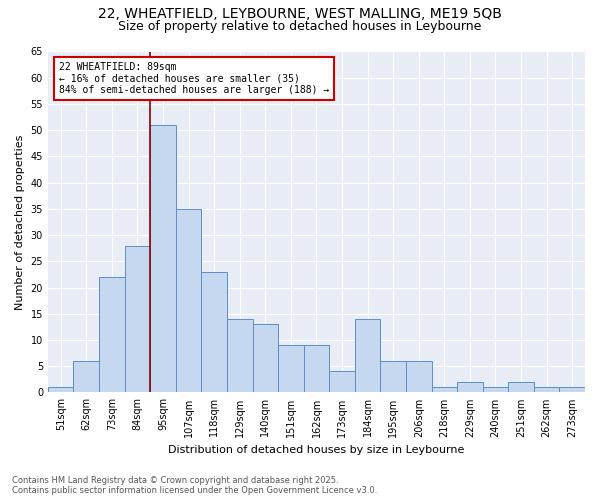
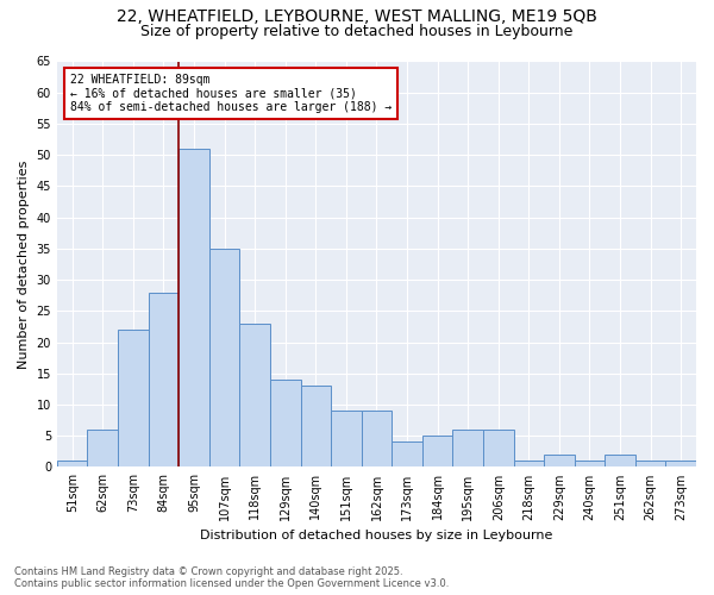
184sqm: 14 -> 5
